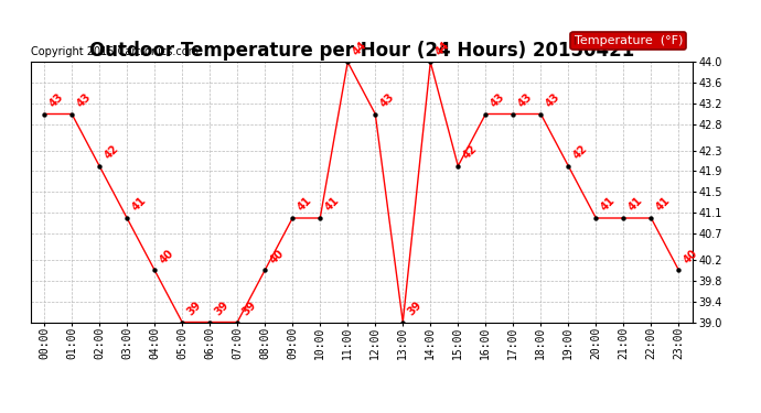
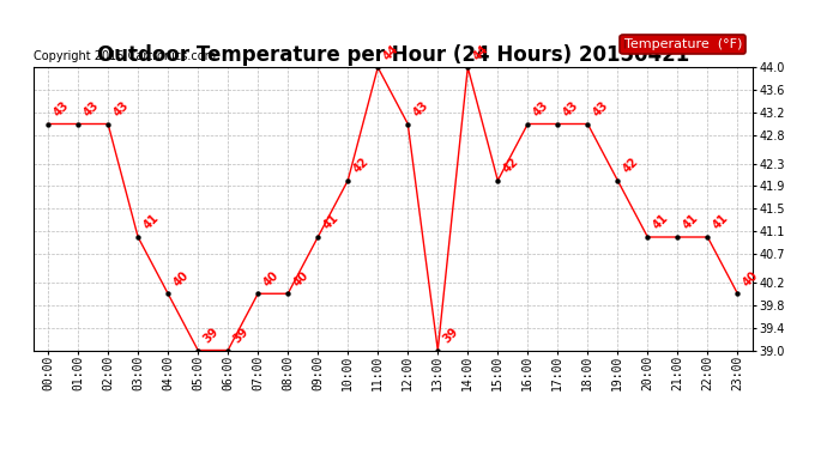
02:00: 42 -> 43
07:00: 39 -> 40
10:00: 41 -> 42
